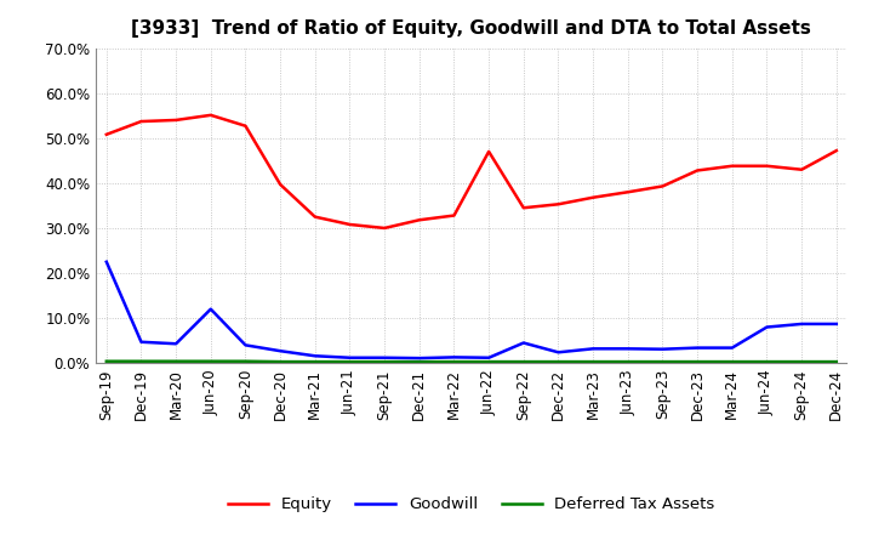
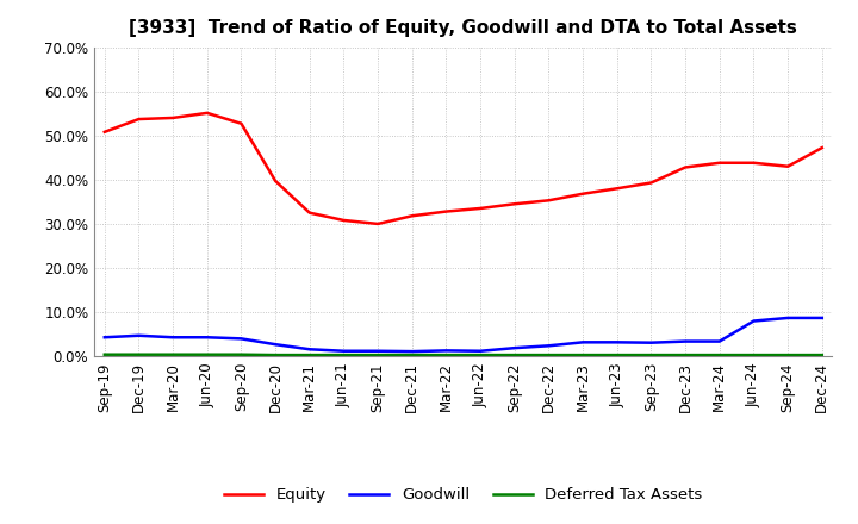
Goodwill/Sep-19: 22.5% -> 4.3%
Goodwill/Jun-20: 12.0% -> 4.3%
Equity/Jun-22: 47.0% -> 33.5%
Goodwill/Sep-22: 4.5% -> 1.9%
